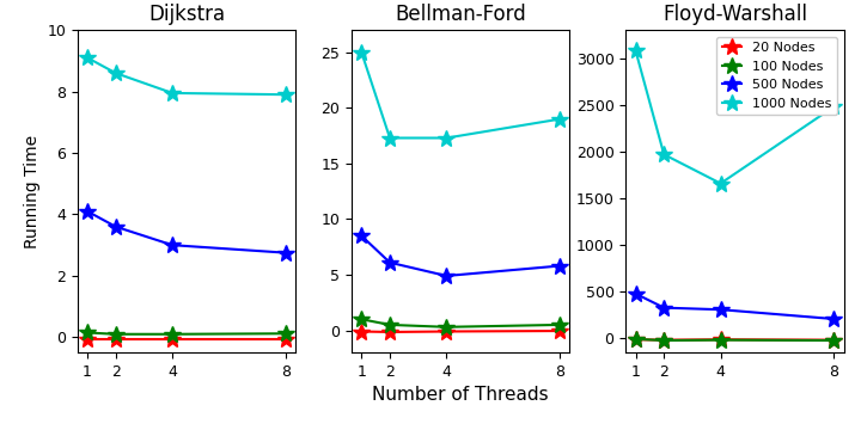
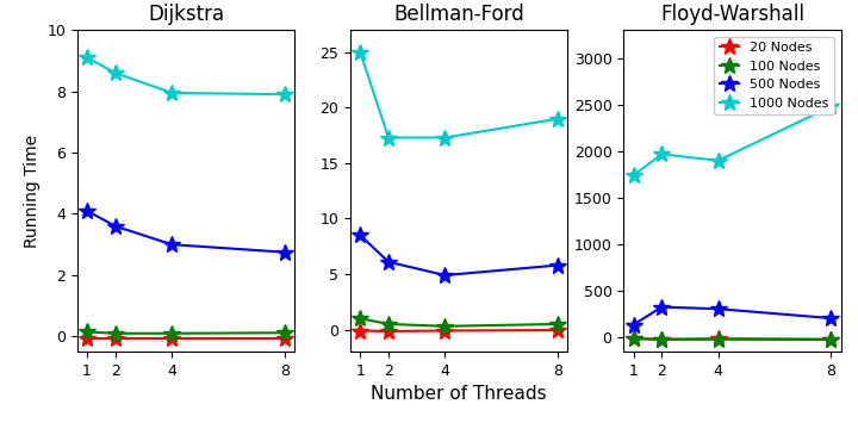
Floyd-Warshall/500 Nodes/1: 480 -> 140
Floyd-Warshall/1000 Nodes/1: 3080 -> 1740
Floyd-Warshall/1000 Nodes/4: 1660 -> 1900
